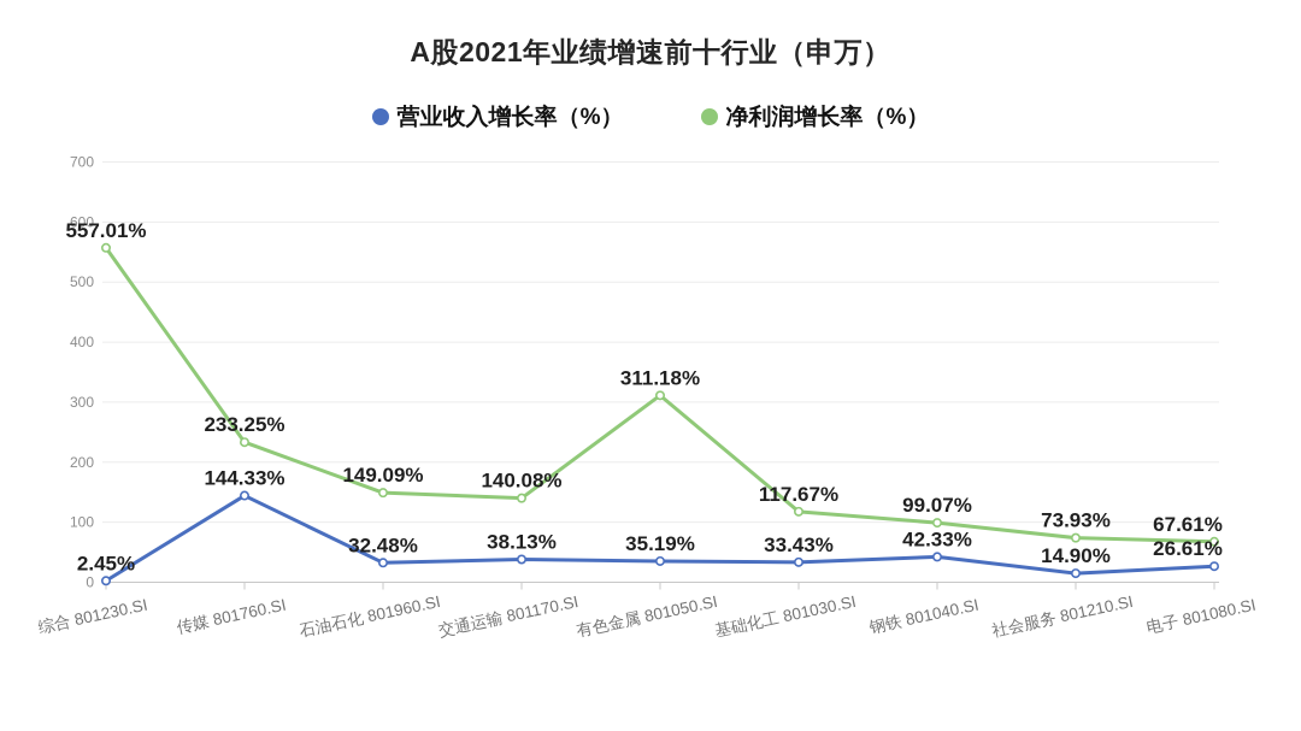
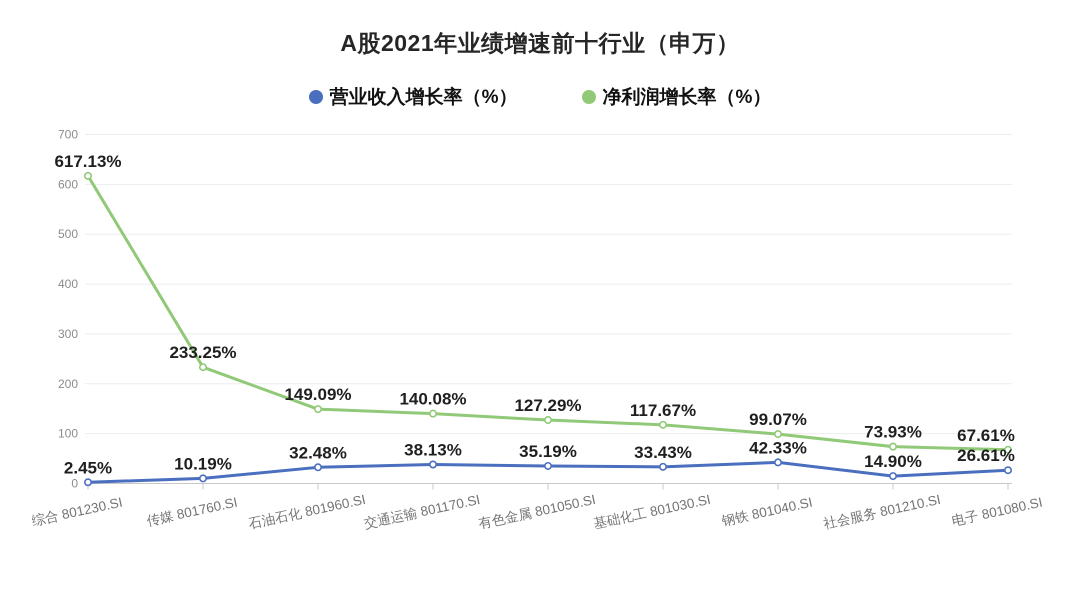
净利润增长率（%）/综合 801230.SI: 557.01% -> 617.13%
营业收入增长率（%）/传媒 801760.SI: 144.33% -> 10.19%
净利润增长率（%）/有色金属 801050.SI: 311.18% -> 127.29%
